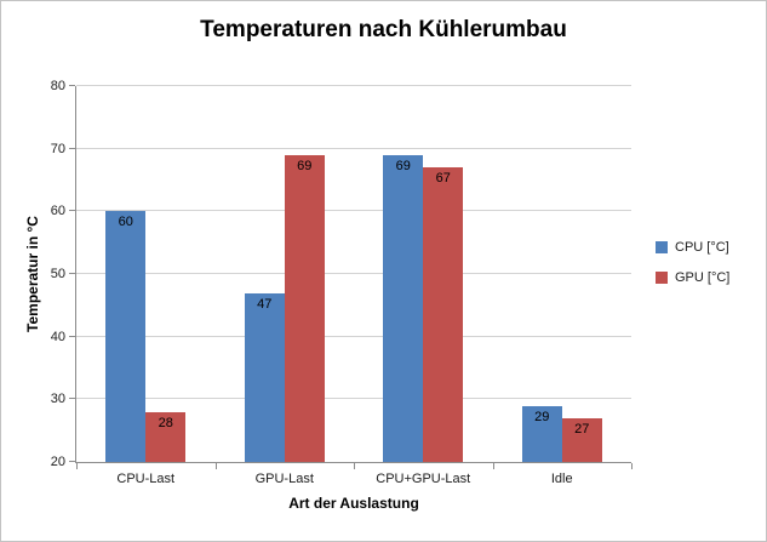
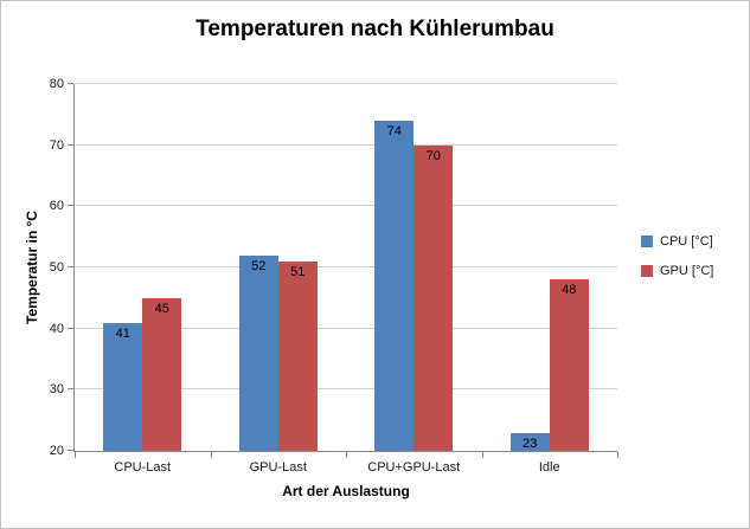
CPU [°C]/CPU-Last: 60 -> 41
GPU [°C]/CPU-Last: 28 -> 45
CPU [°C]/GPU-Last: 47 -> 52
GPU [°C]/GPU-Last: 69 -> 51
CPU [°C]/CPU+GPU-Last: 69 -> 74
GPU [°C]/CPU+GPU-Last: 67 -> 70
CPU [°C]/Idle: 29 -> 23
GPU [°C]/Idle: 27 -> 48
